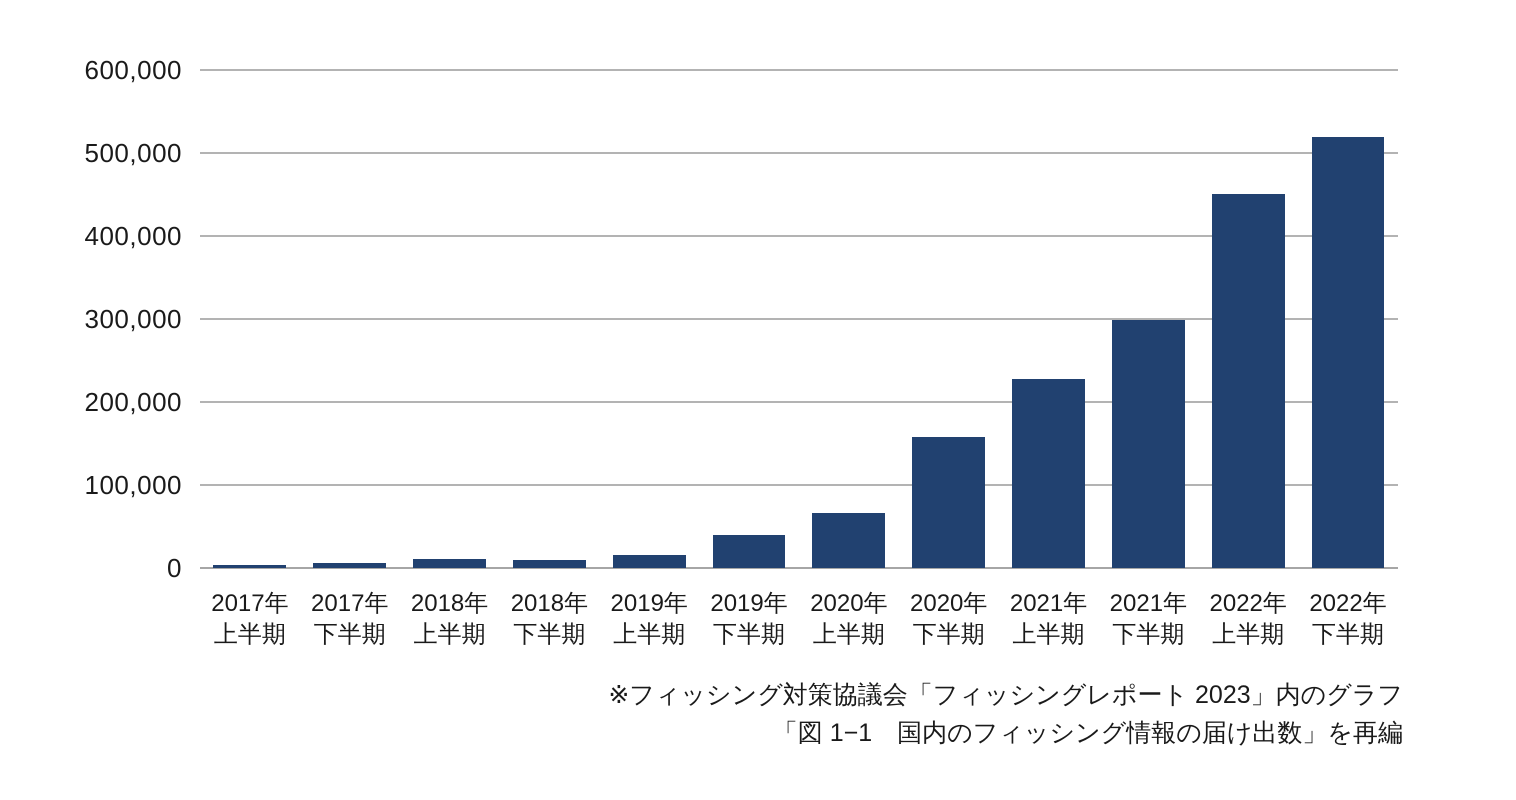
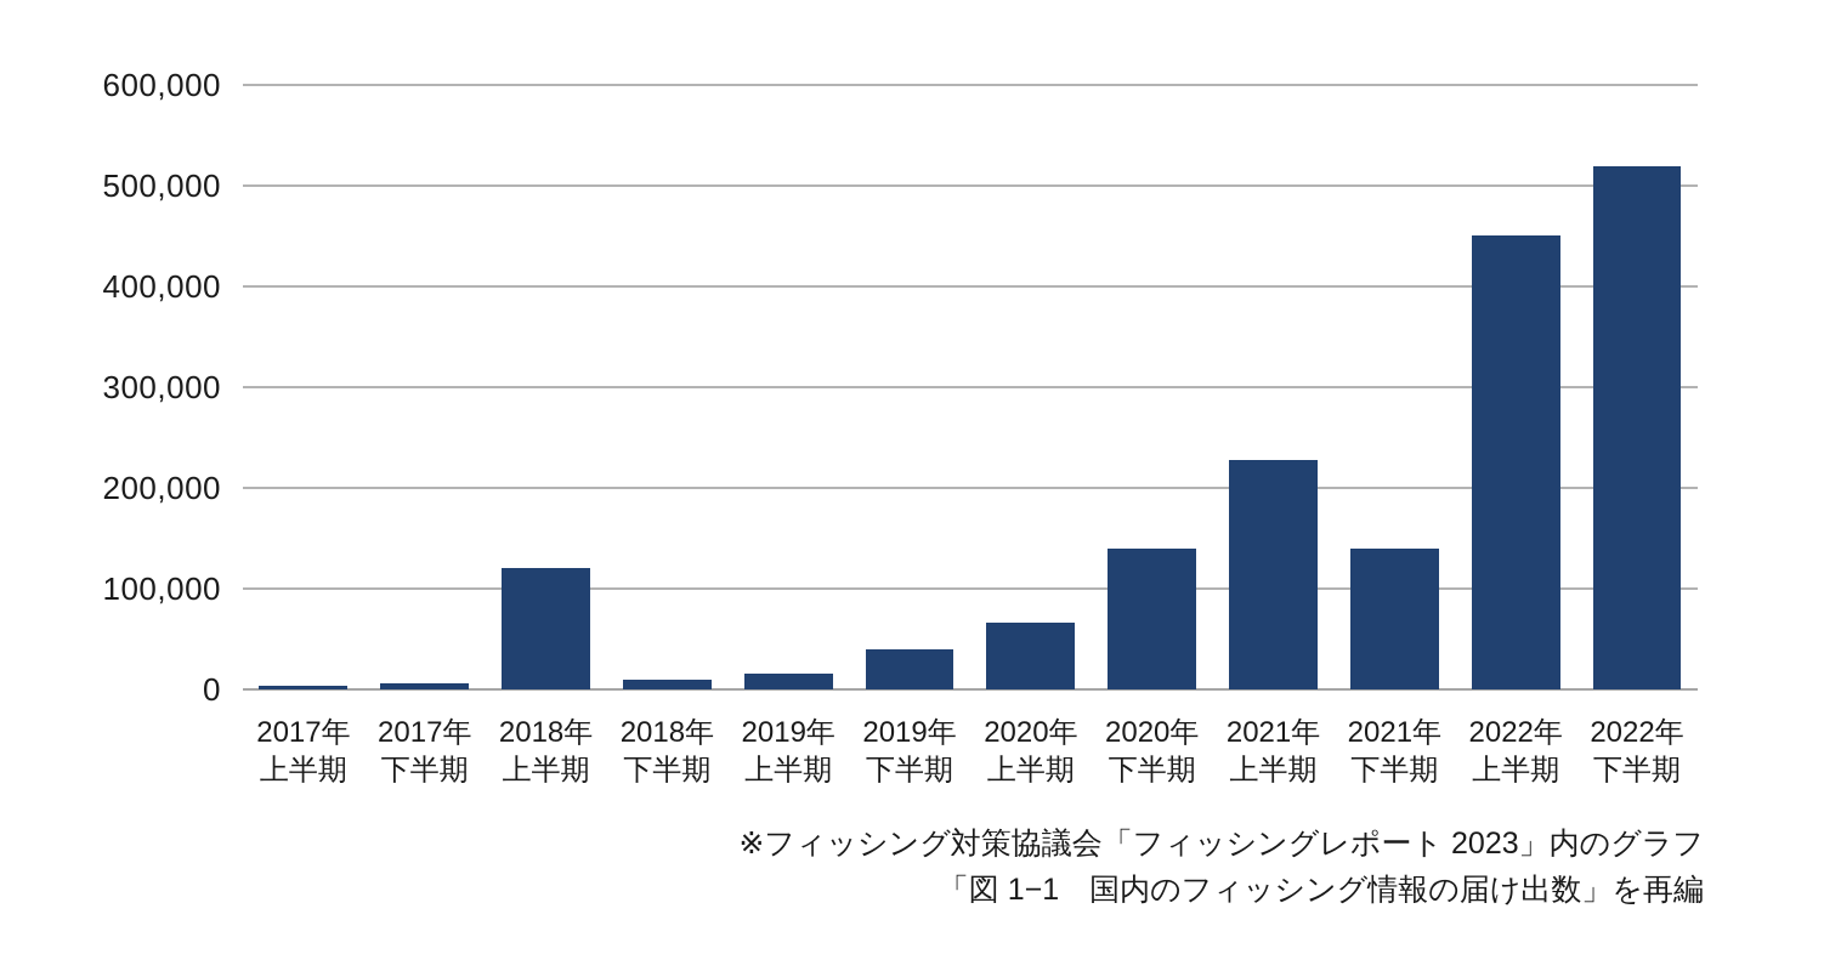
2018年 上半期: 10000 -> 120000
2020年 下半期: 160000 -> 140000
2021年 下半期: 300000 -> 140000
